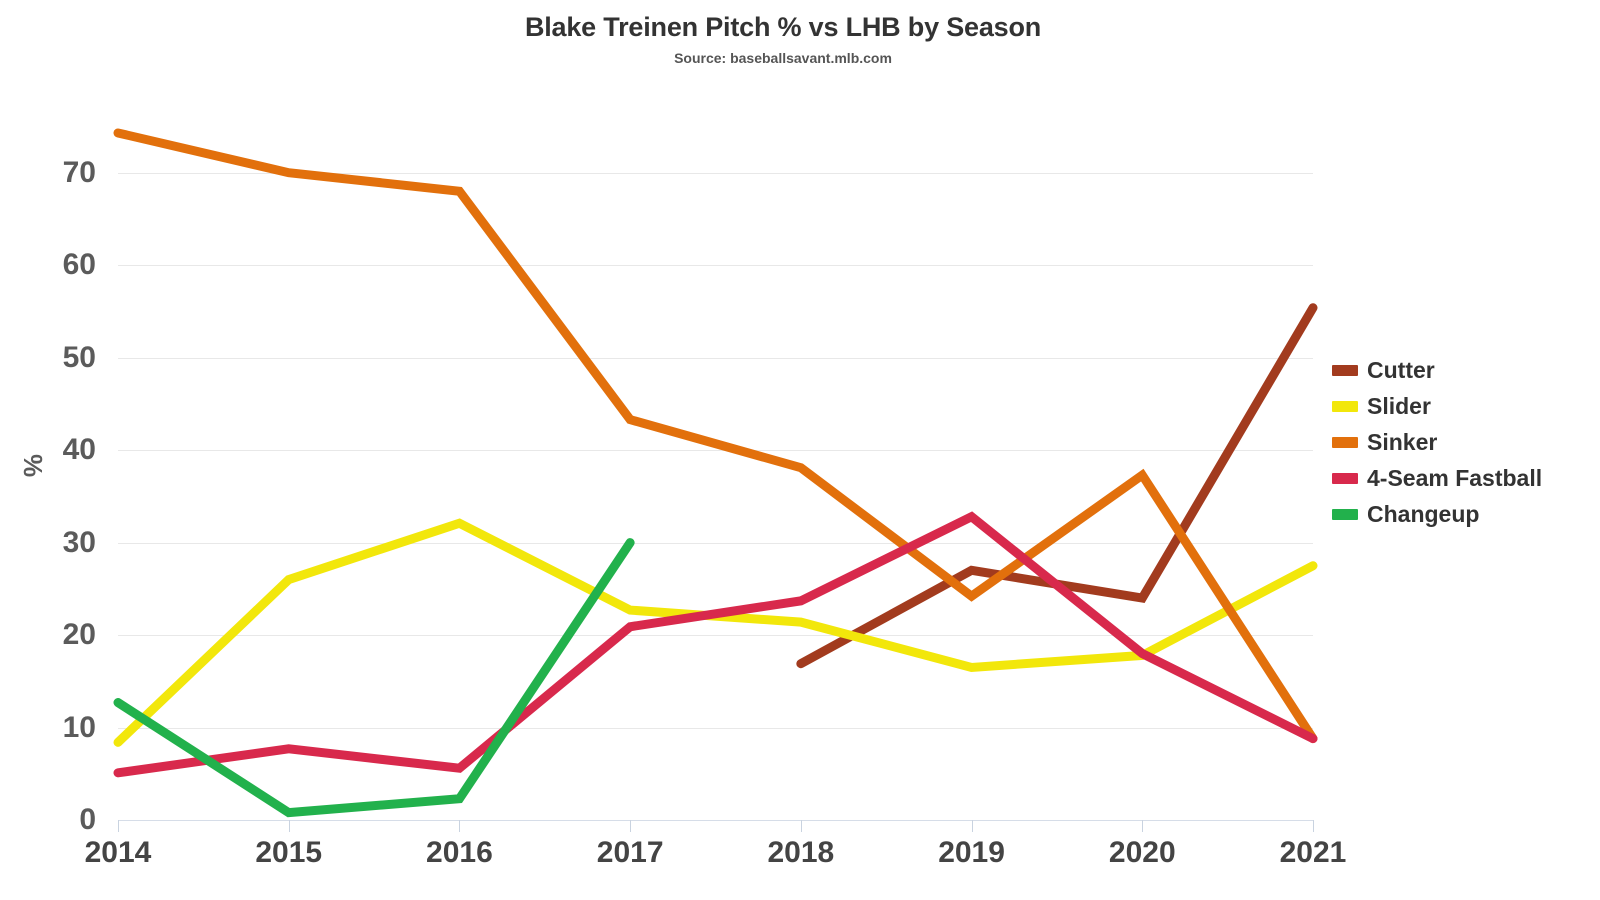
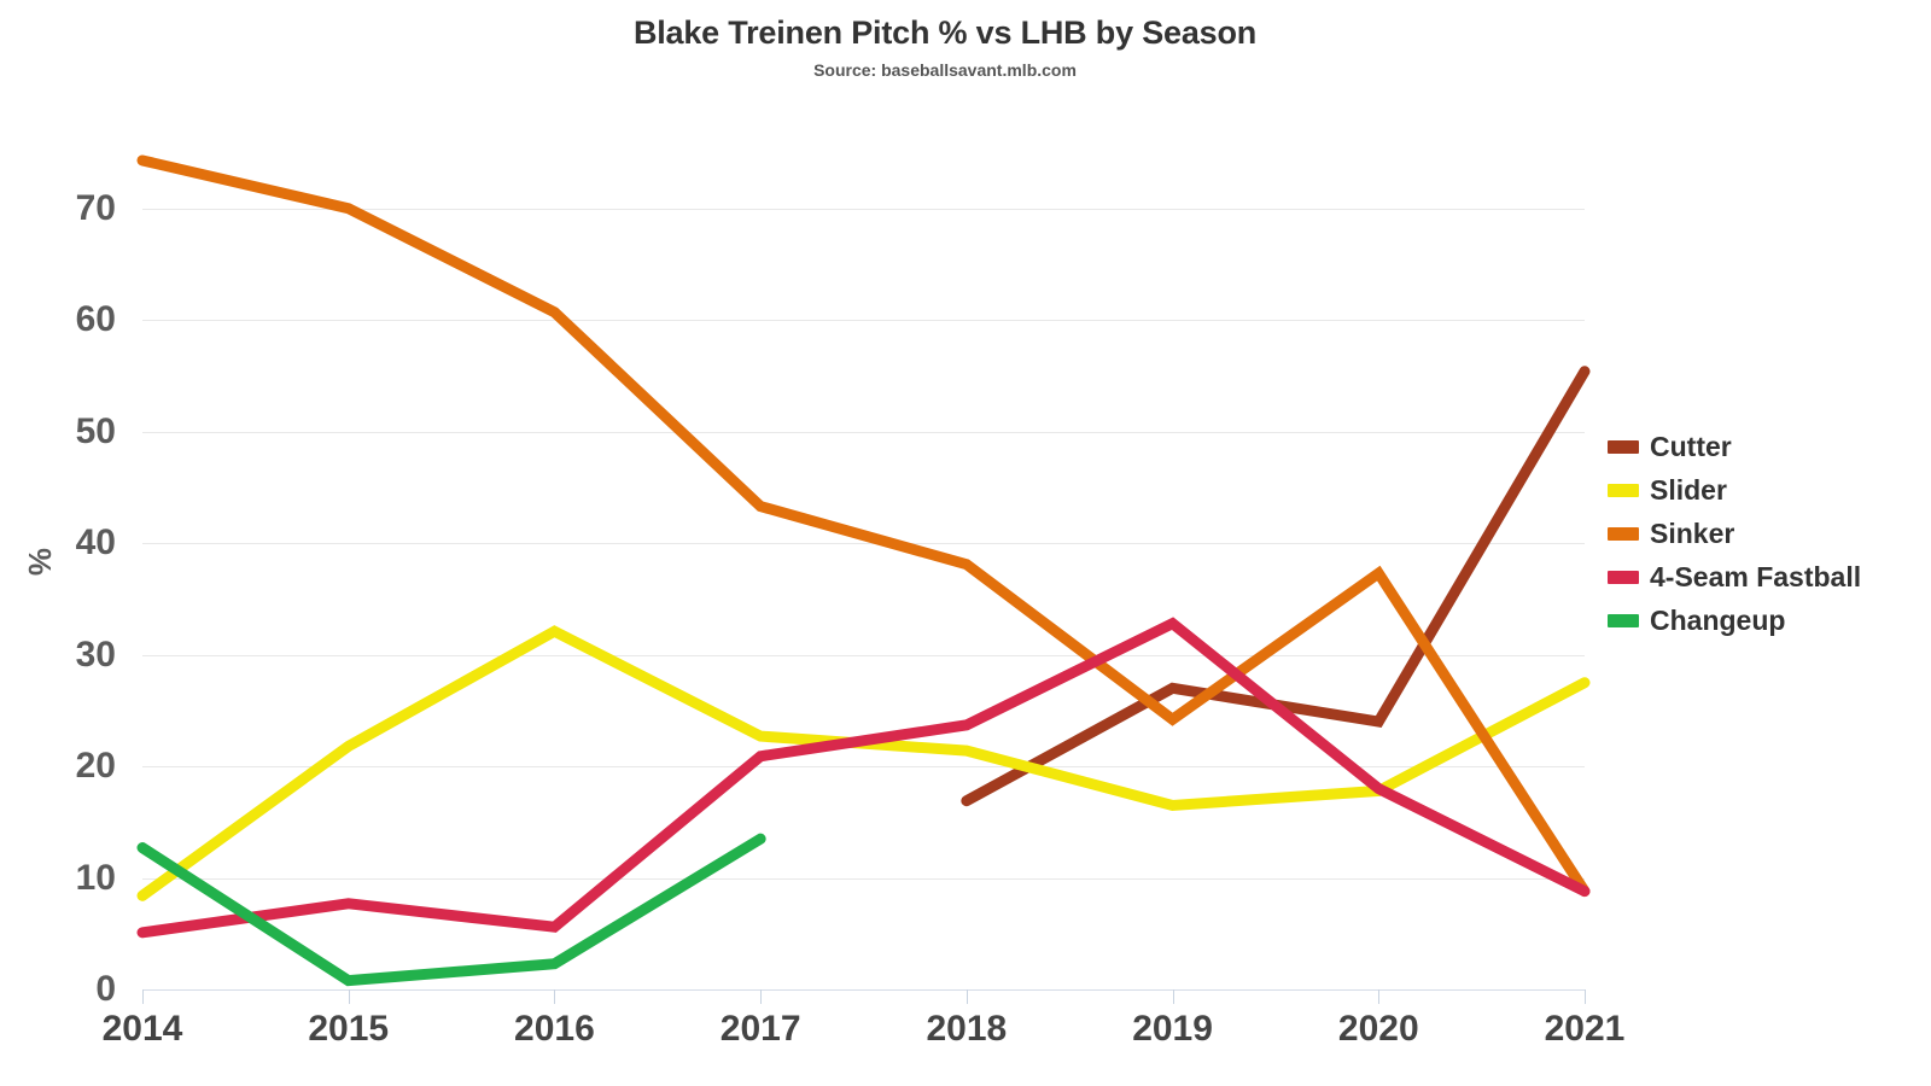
Slider/2015: 26 -> 22
Sinker/2016: 68 -> 61
Changeup/2017: 30 -> 14
